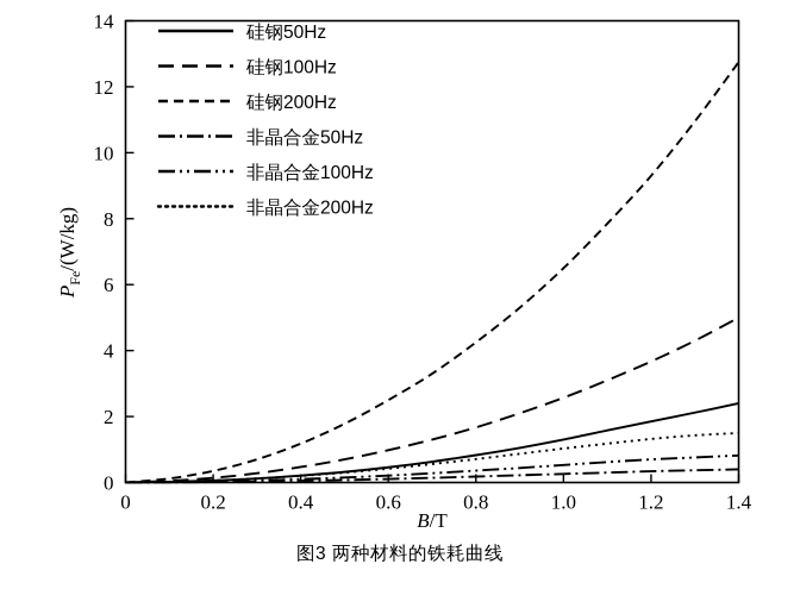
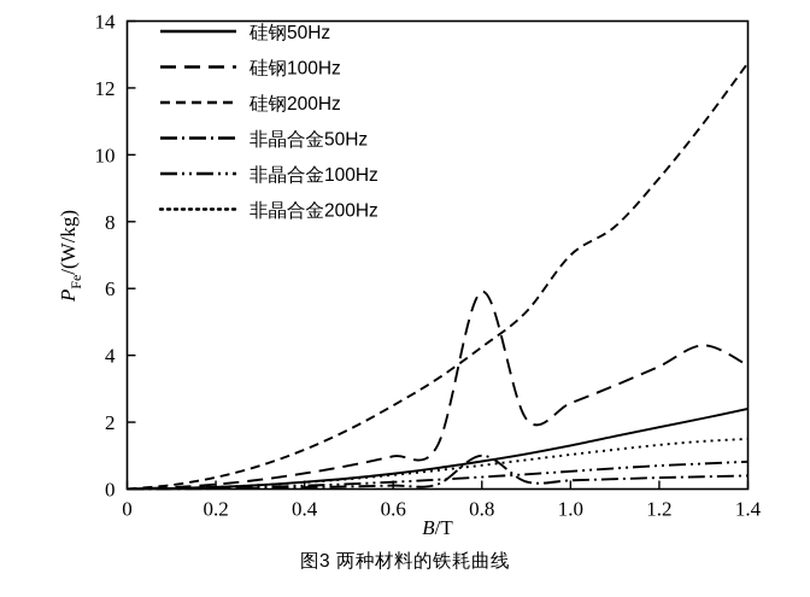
硅钢100Hz/0.8: 1.7 -> 5.9
非晶合金50Hz/0.8: 0.2 -> 1.0
硅钢200Hz/1.0: 6.5 -> 7.0
硅钢100Hz/1.4: 5.0 -> 3.7
